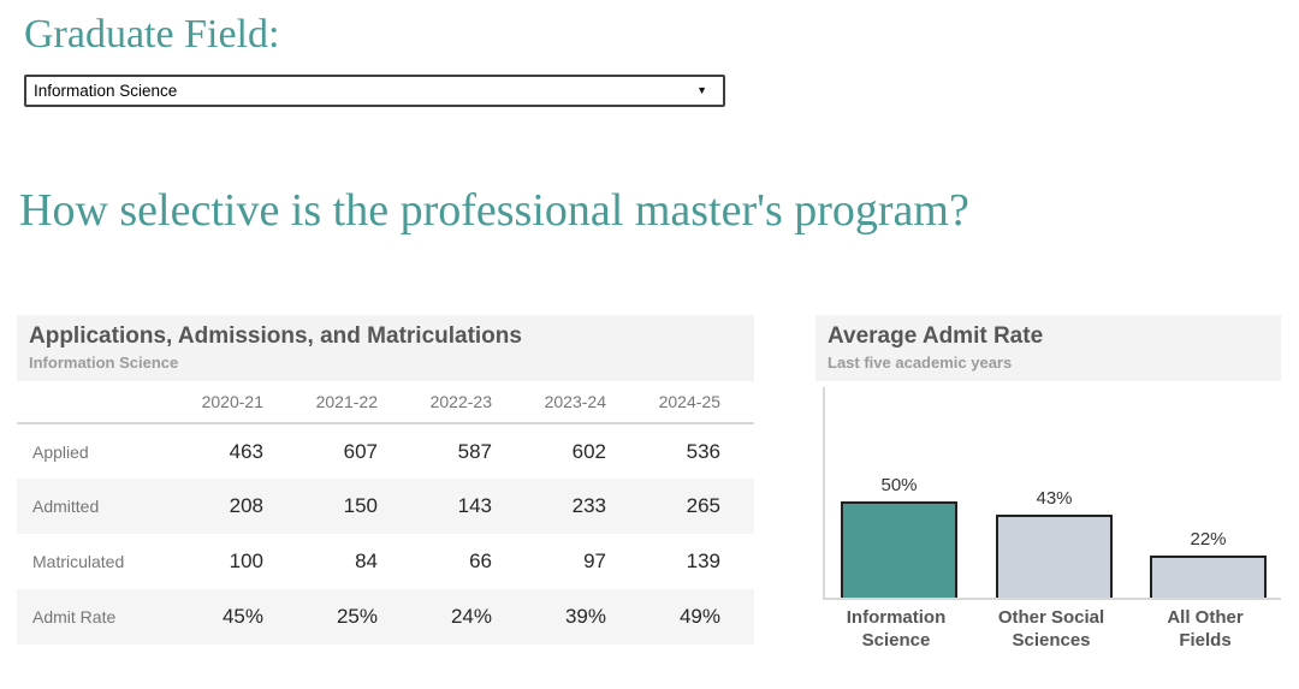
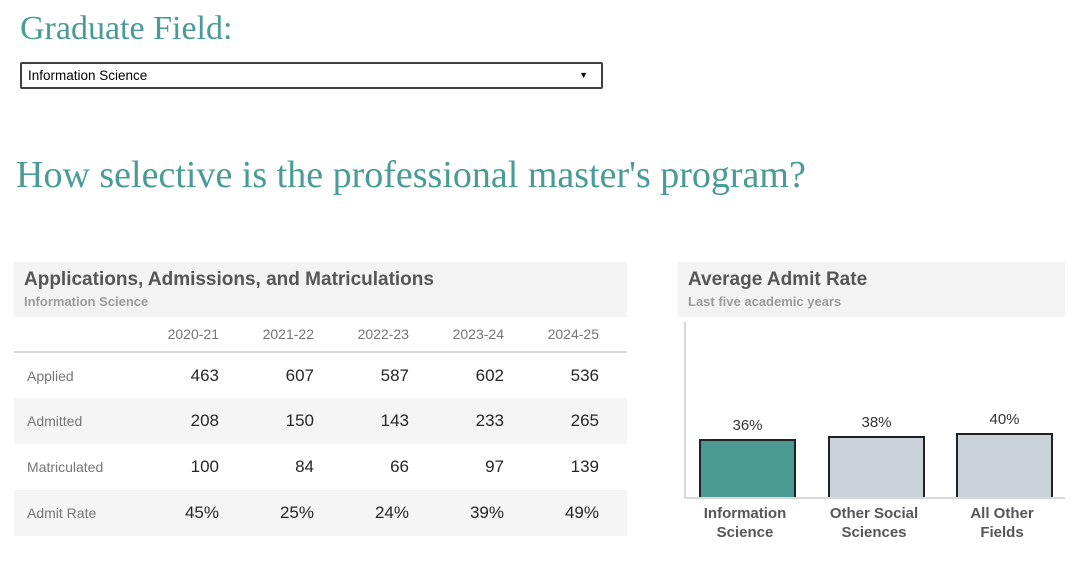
Information Science: 50% -> 36%
Other Social Sciences: 43% -> 38%
All Other Fields: 22% -> 40%
